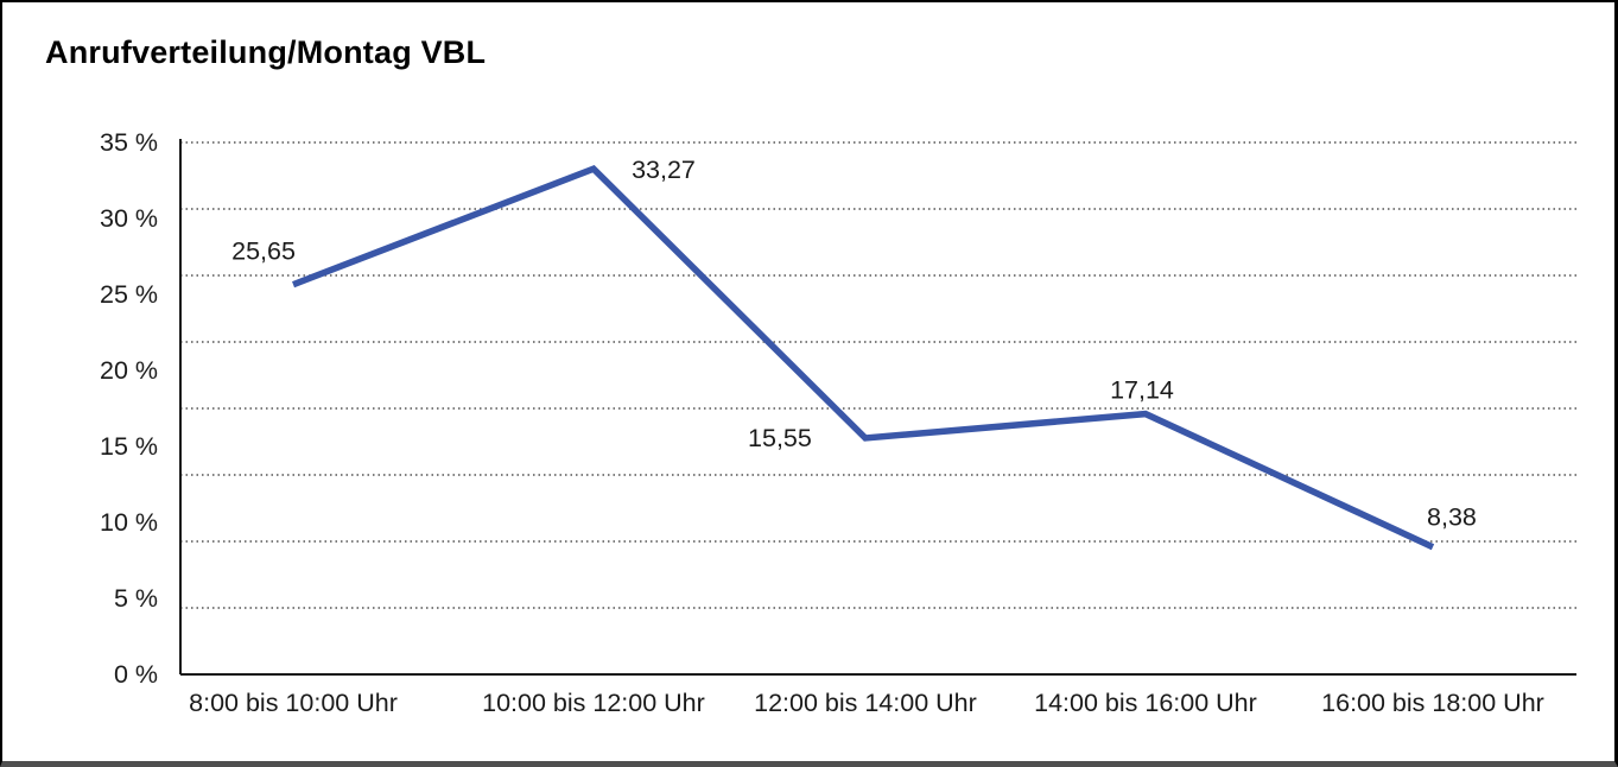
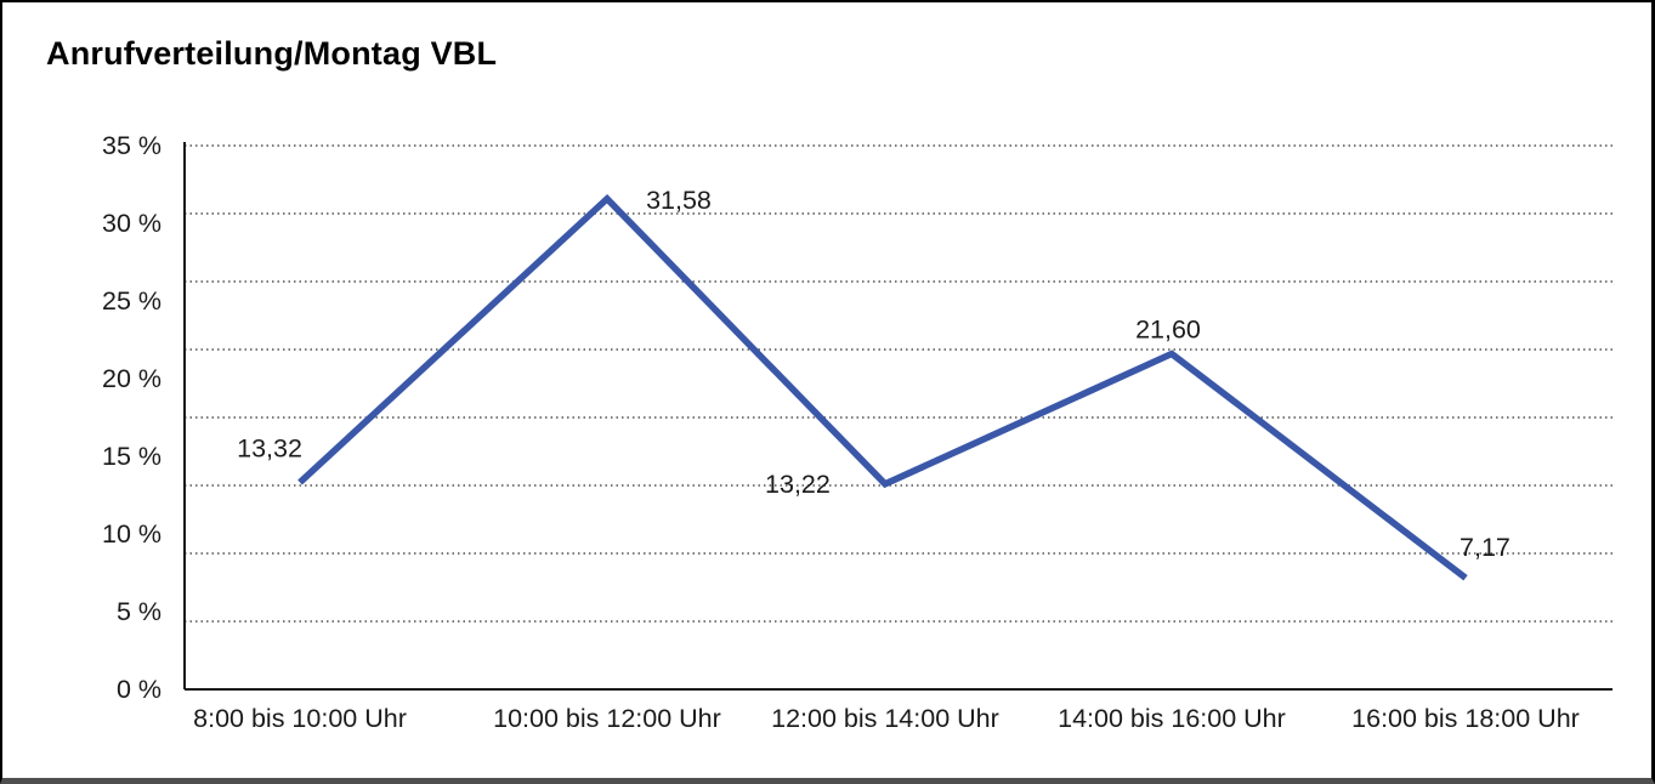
8:00 bis 10:00 Uhr: 25,65 -> 13,32
10:00 bis 12:00 Uhr: 33,27 -> 31,58
12:00 bis 14:00 Uhr: 15,55 -> 13,22
14:00 bis 16:00 Uhr: 17,14 -> 21,60
16:00 bis 18:00 Uhr: 8,38 -> 7,17
